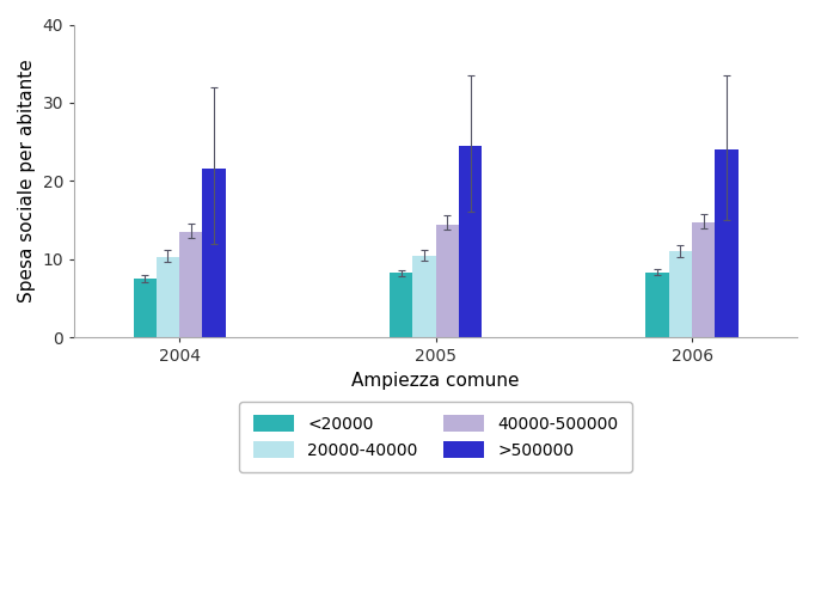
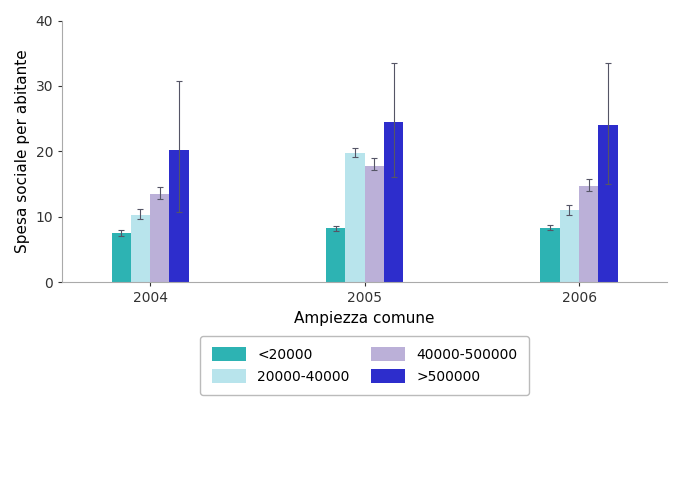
>500000/2004: 21.5 -> 20.2
20000-40000/2005: 10.4 -> 19.8
40000-500000/2005: 14.4 -> 17.8
